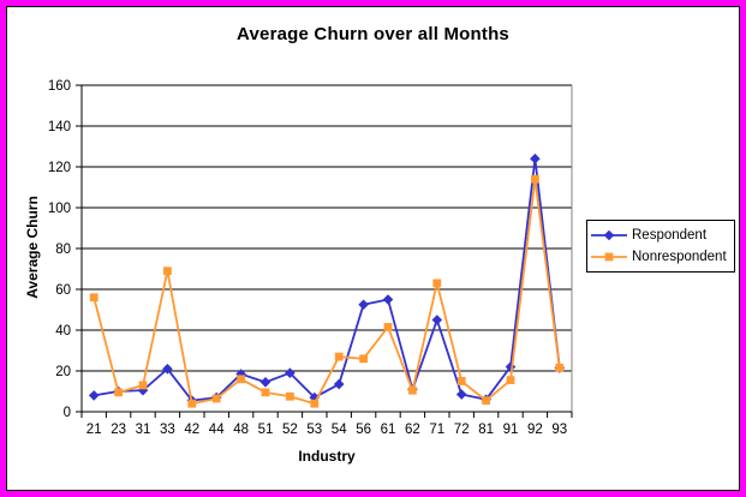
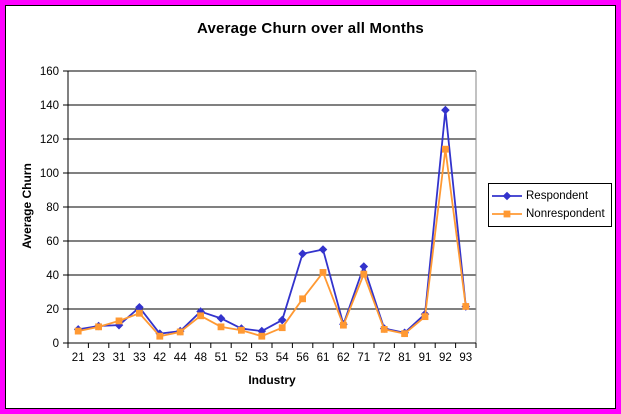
Nonrespondent/21: 56 -> 7
Nonrespondent/33: 69 -> 18
Respondent/52: 19 -> 8
Nonrespondent/54: 27 -> 9
Nonrespondent/71: 63 -> 40
Nonrespondent/72: 15 -> 8
Respondent/91: 22 -> 17
Respondent/92: 124 -> 137
